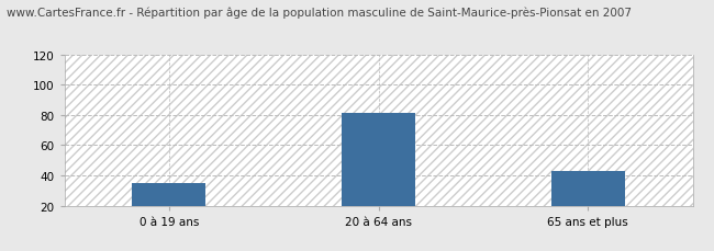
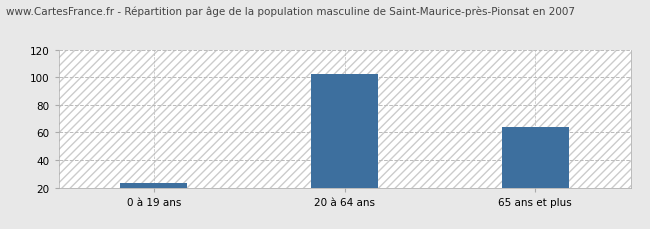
0 à 19 ans: 35 -> 23
20 à 64 ans: 81 -> 102
65 ans et plus: 43 -> 64
